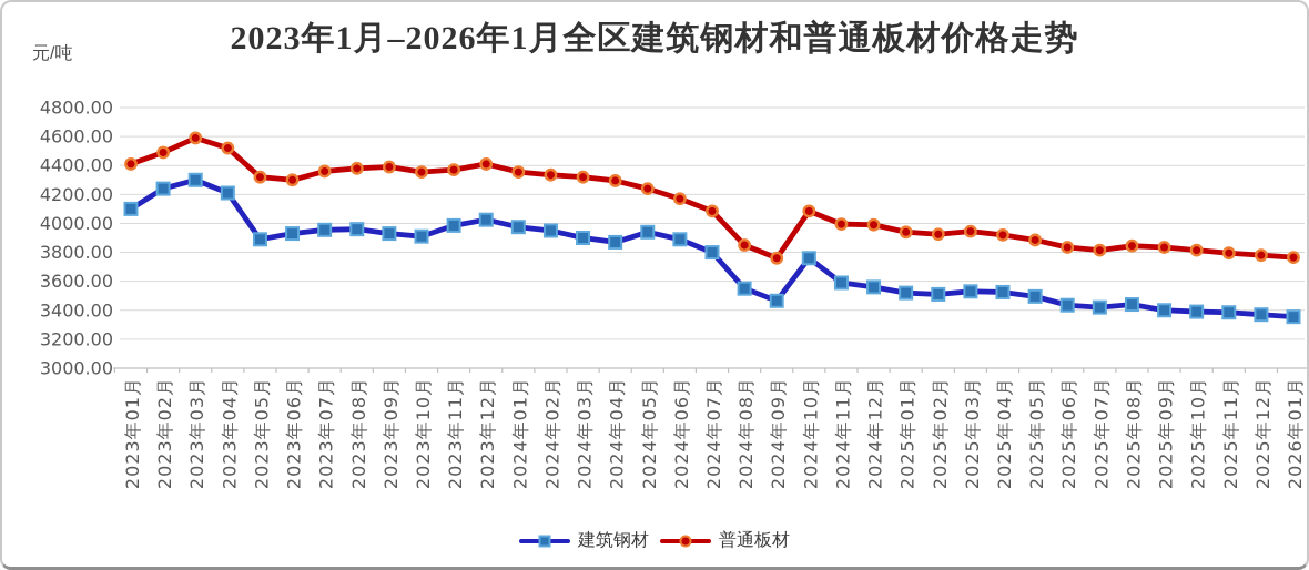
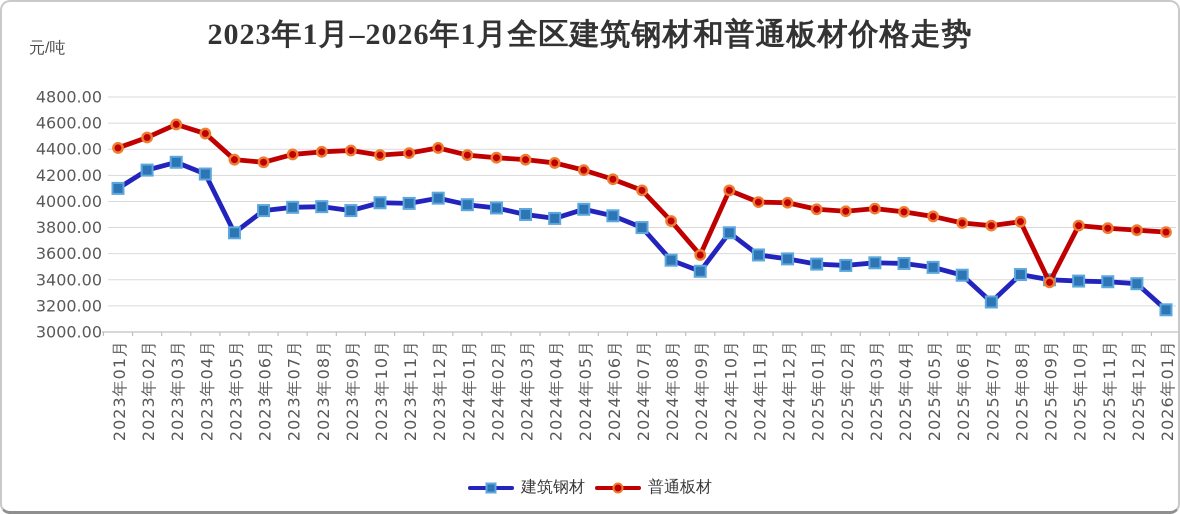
建筑钢材/2023年05月: 3890 -> 3760
建筑钢材/2023年10月: 3910 -> 3990
普通板材/2024年09月: 3760 -> 3590
建筑钢材/2025年07月: 3420 -> 3230
普通板材/2025年09月: 3840 -> 3380
建筑钢材/2026年01月: 3360 -> 3170
